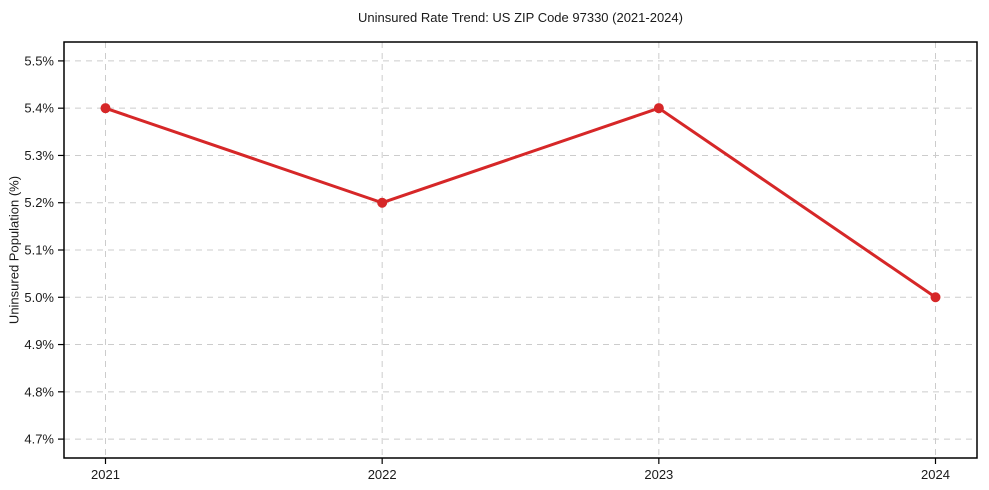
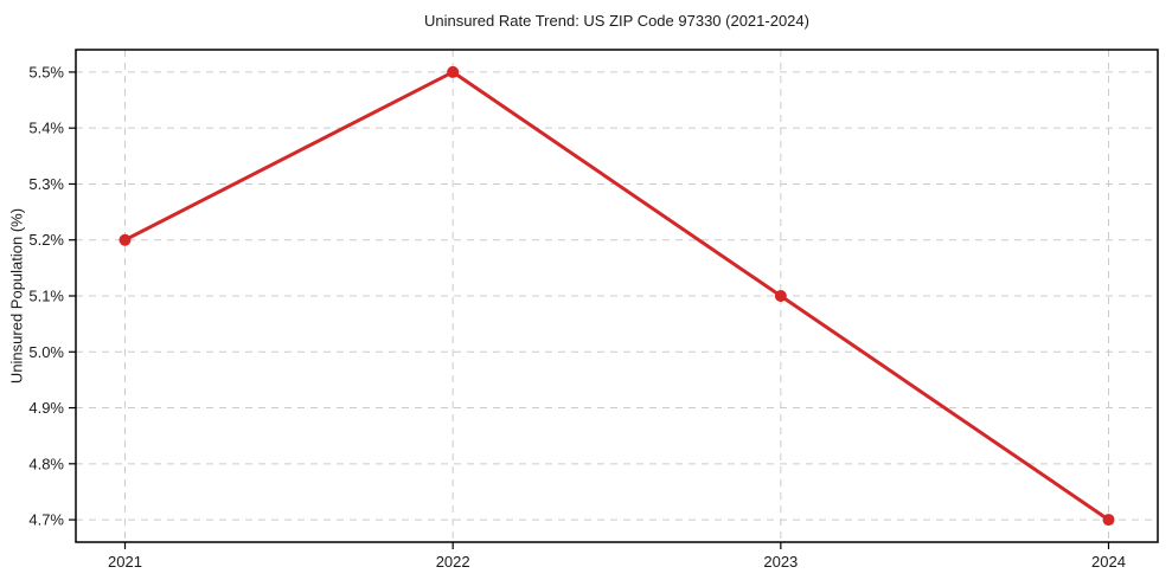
2021: 5.4% -> 5.2%
2022: 5.2% -> 5.5%
2023: 5.4% -> 5.1%
2024: 5.0% -> 4.7%
